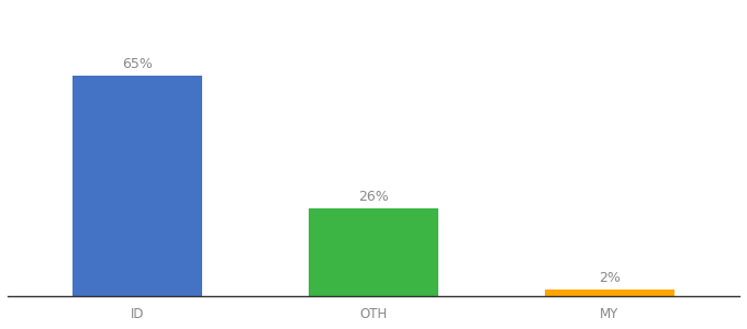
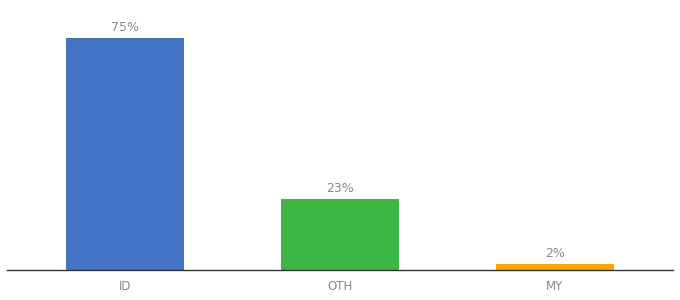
ID: 65% -> 75%
OTH: 26% -> 23%
